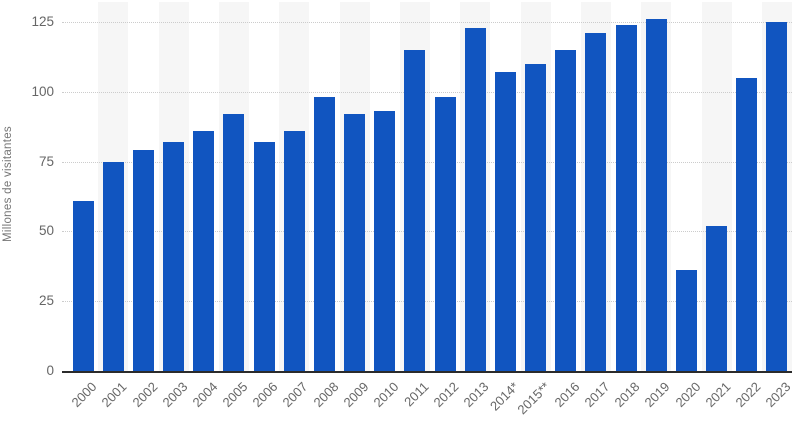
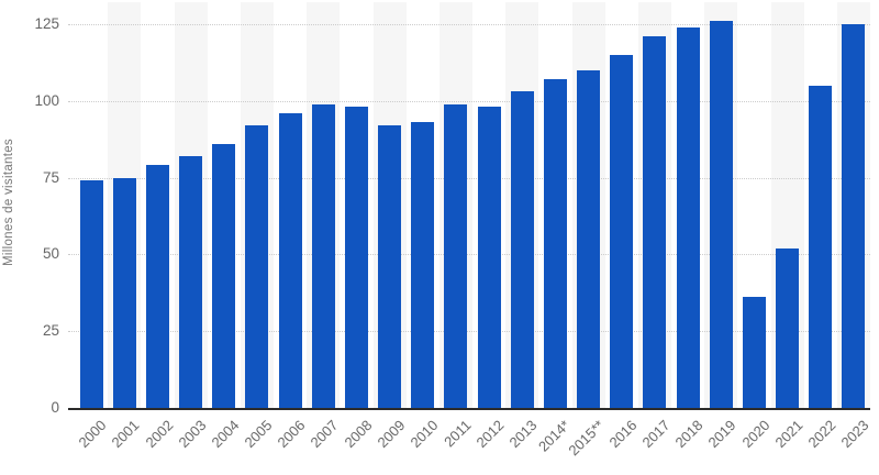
2000: 61 -> 74
2006: 82 -> 96
2007: 86 -> 99
2011: 115 -> 99
2013: 123 -> 103
